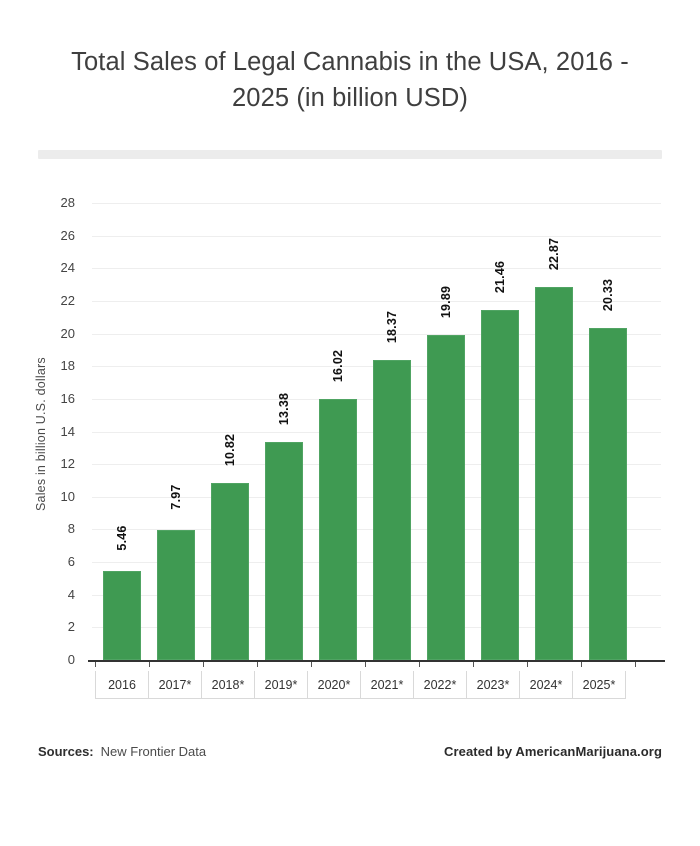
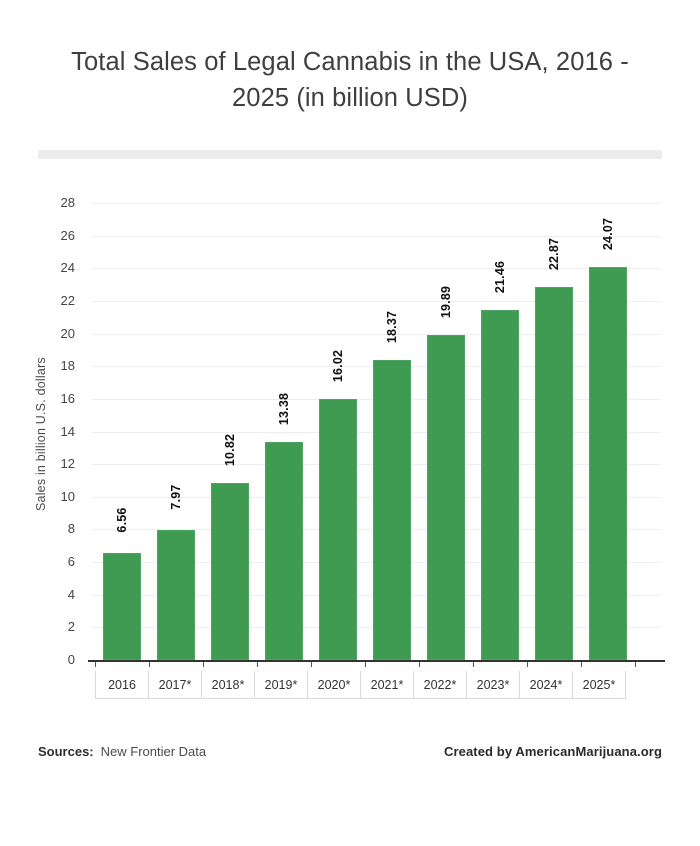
2016: 5.46 -> 6.56
2025*: 20.33 -> 24.07
